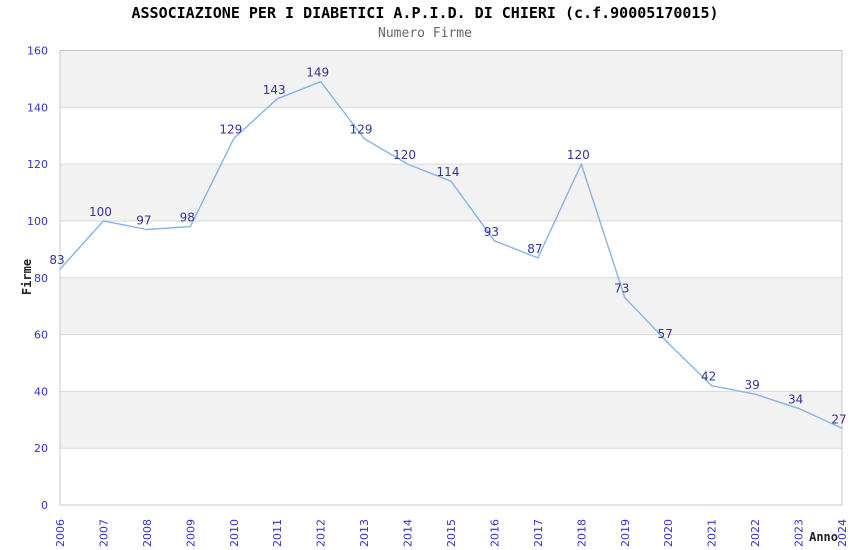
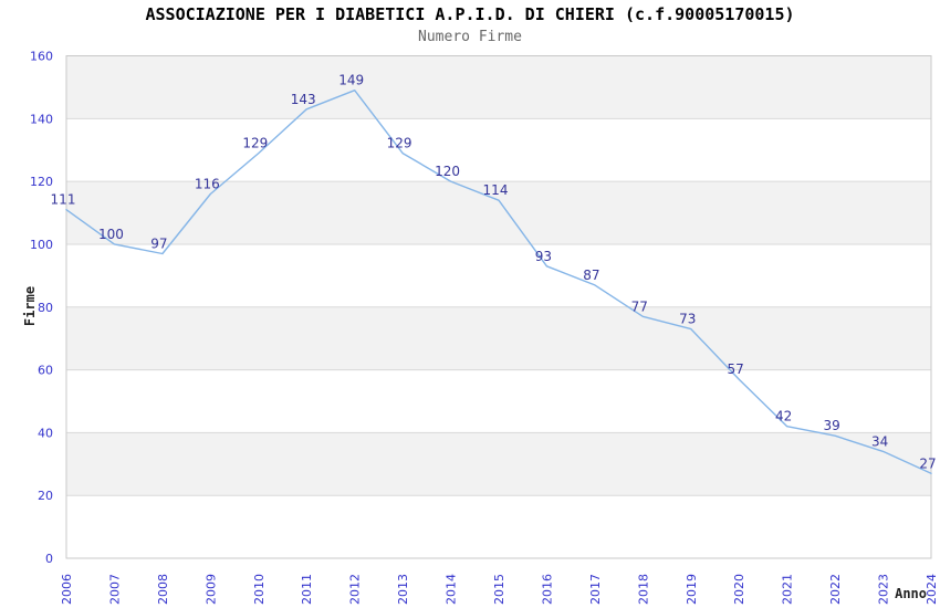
2006: 83 -> 111
2009: 98 -> 116
2018: 120 -> 77
